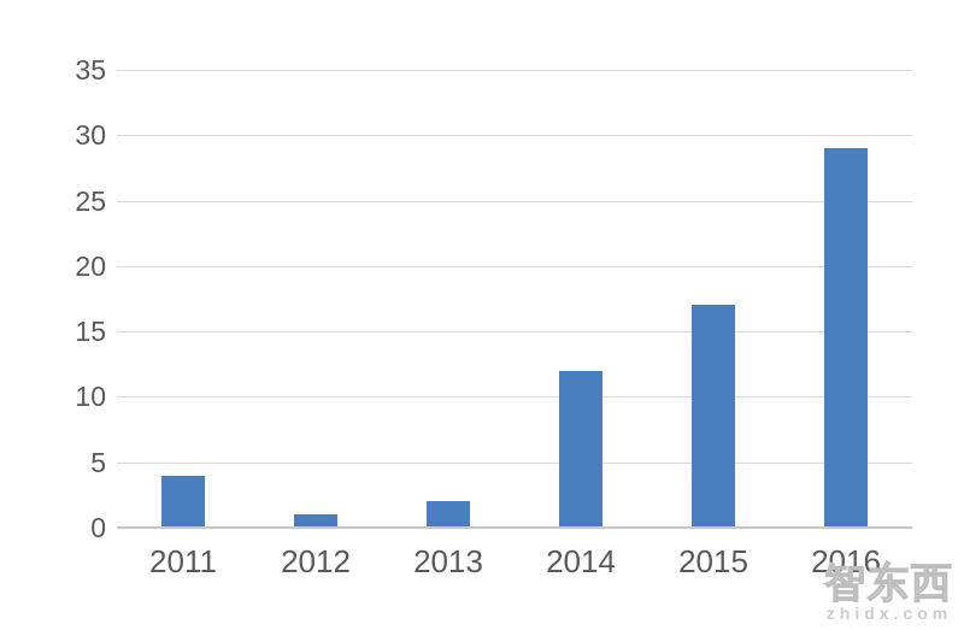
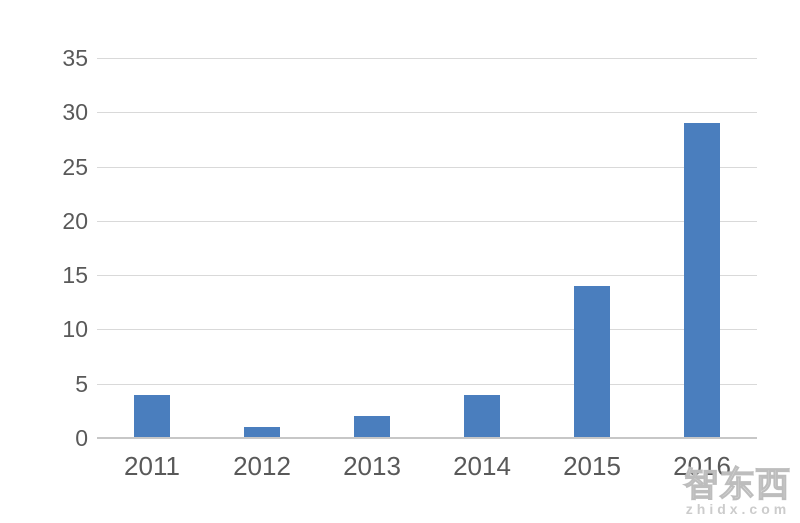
2014: 12 -> 4
2015: 17 -> 14
